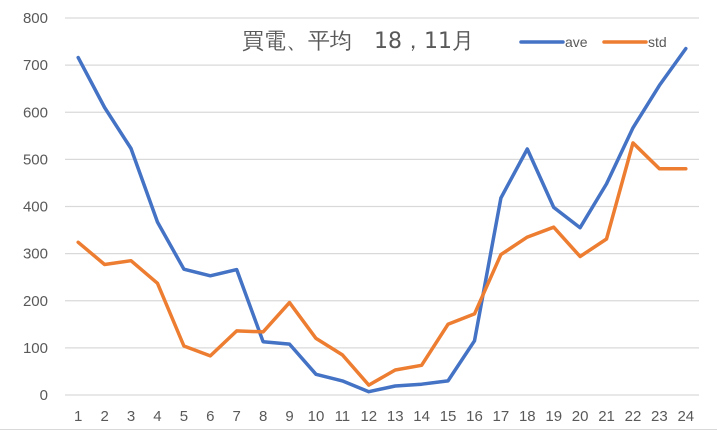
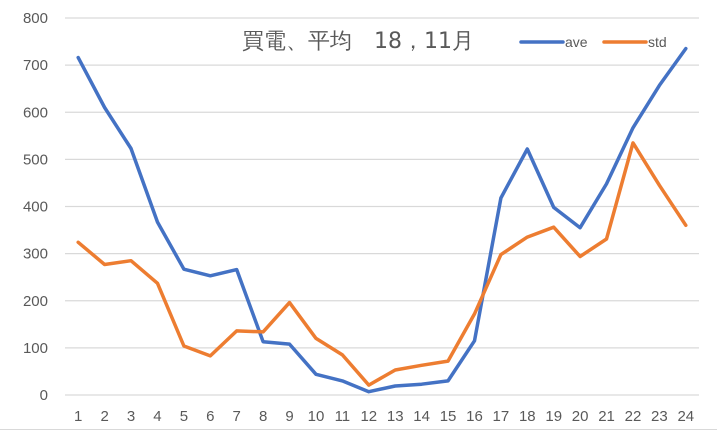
std/15: 150 -> 70
std/23: 480 -> 440
std/24: 480 -> 360
